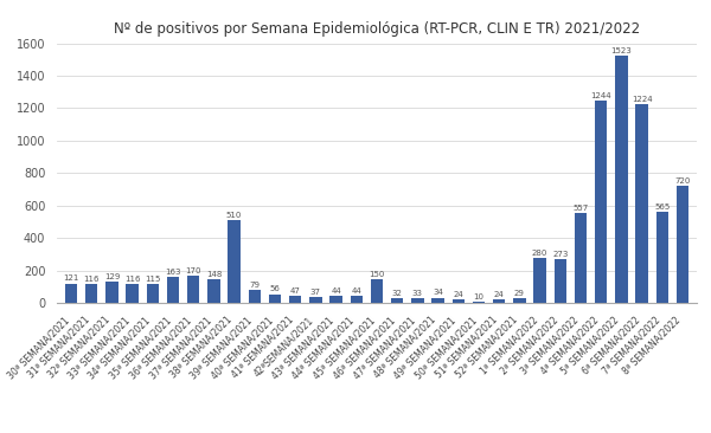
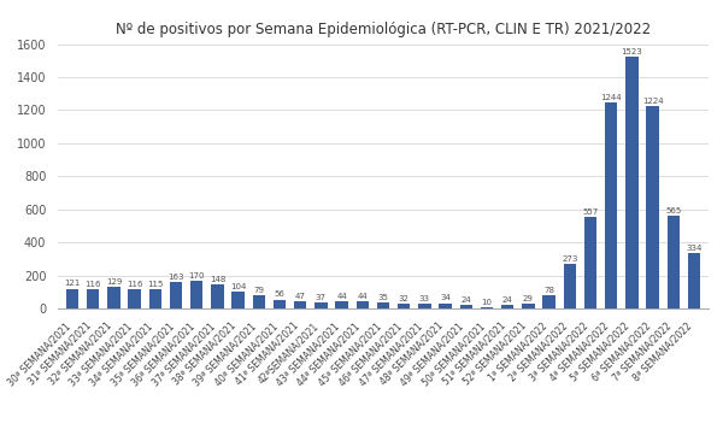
38ª SEMANA/2021: 510 -> 100
45ª SEMANA/2021: 150 -> 40
1ª SEMANA/2022: 280 -> 80
8ª SEMANA/2022: 720 -> 330
